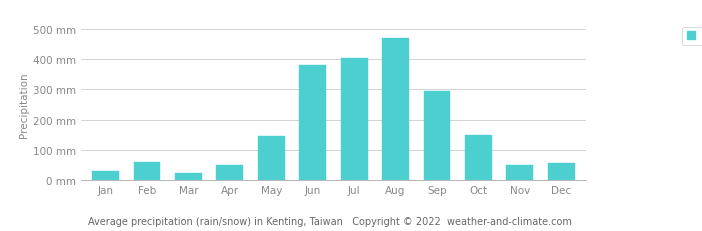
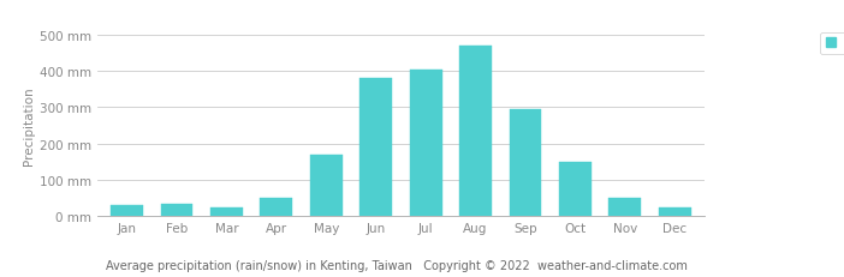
Feb: 60 mm -> 32 mm
May: 145 mm -> 170 mm
Dec: 55 mm -> 24 mm
